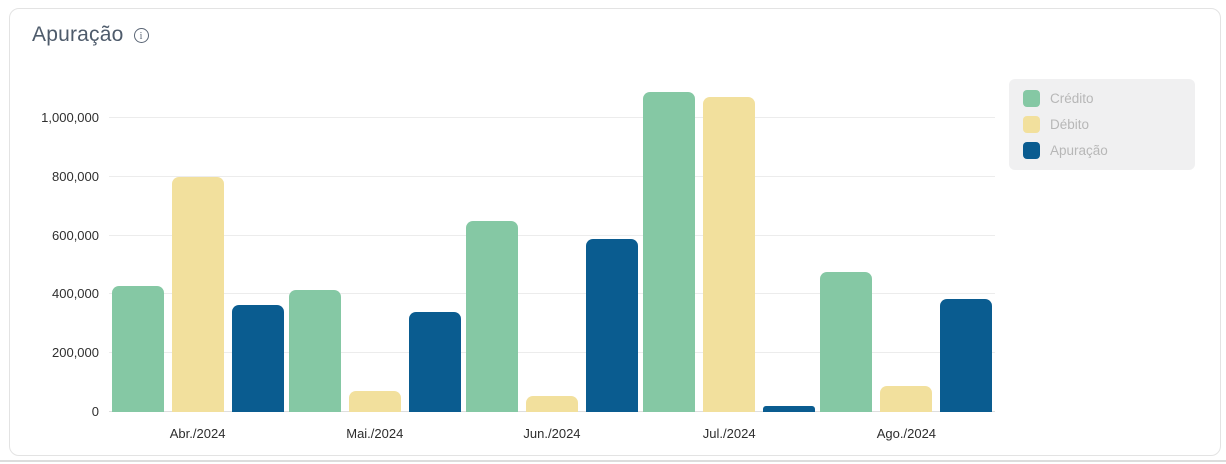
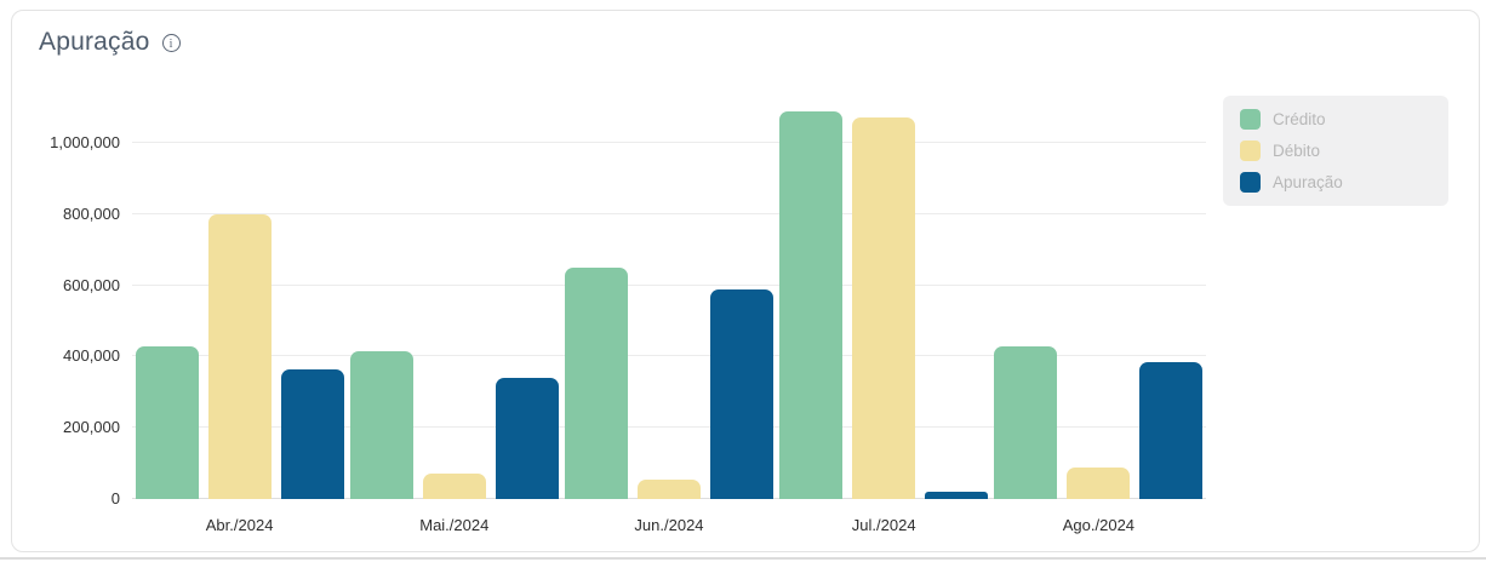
Crédito/Ago./2024: 480000 -> 430000
